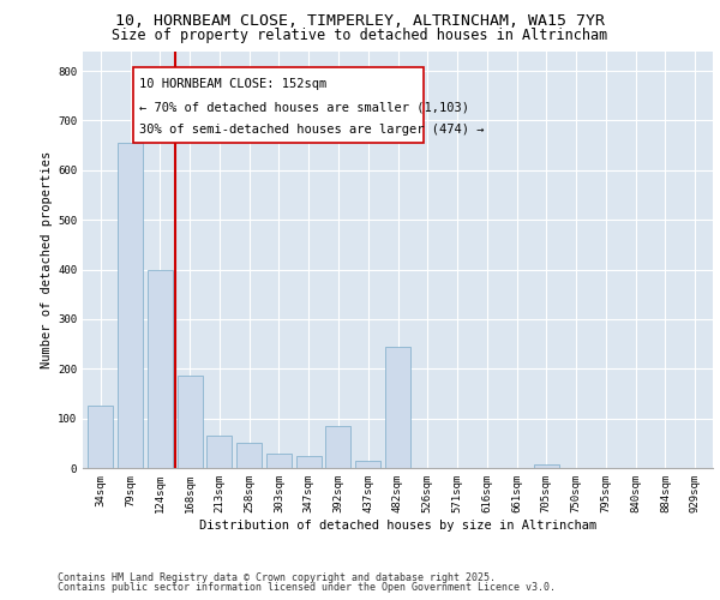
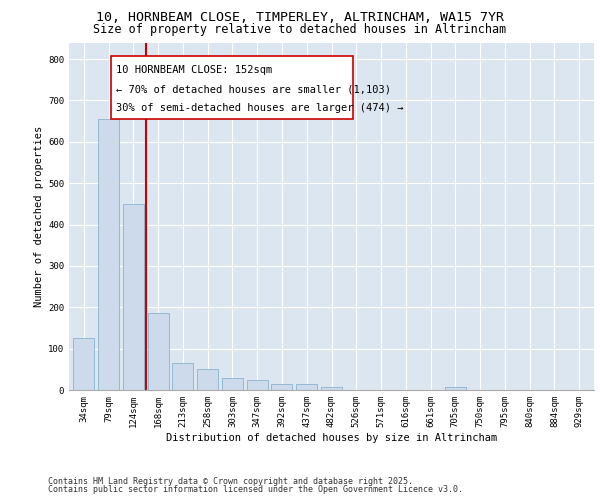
124sqm: 400 -> 450
392sqm: 85 -> 15
482sqm: 245 -> 8
